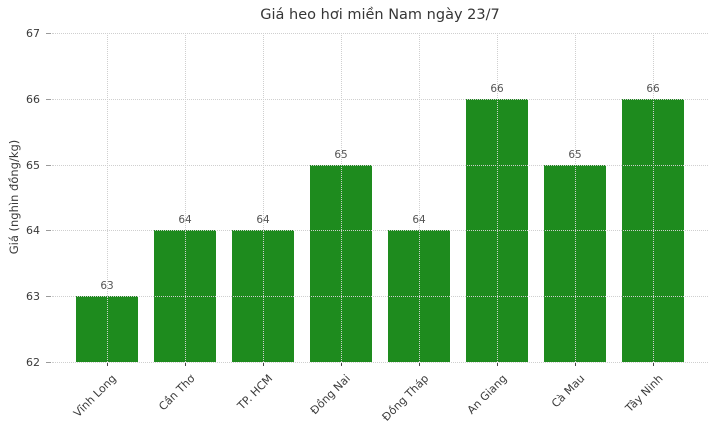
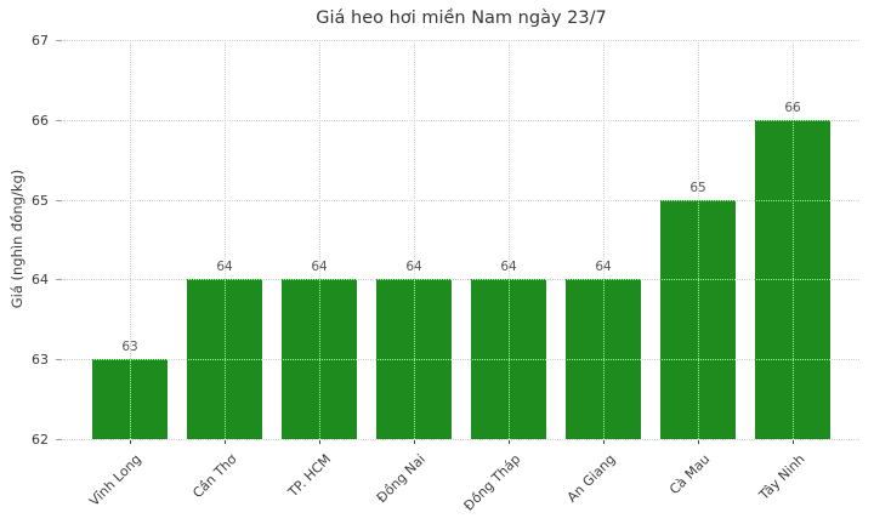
Đồng Nai: 65 -> 64
An Giang: 66 -> 64
